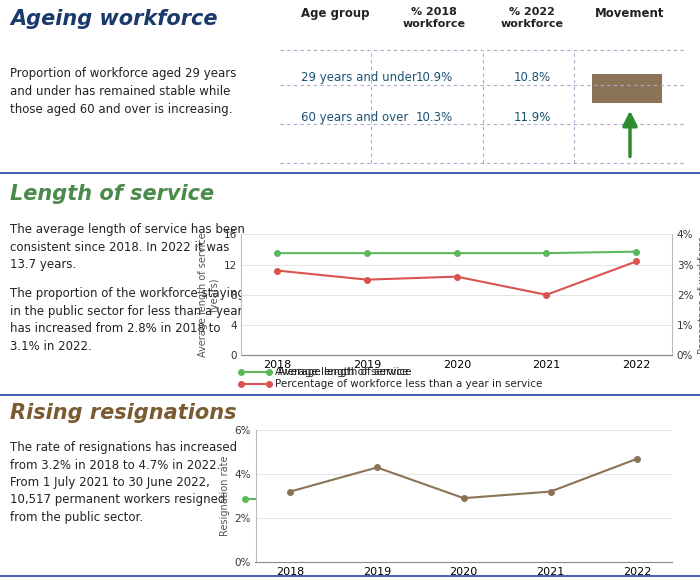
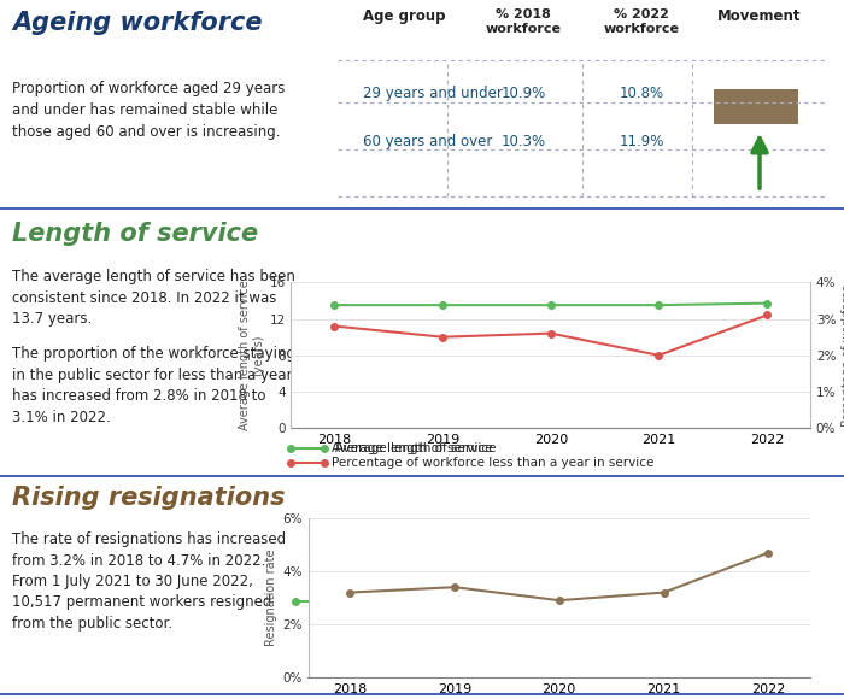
2019: 4.3% -> 3.4%
